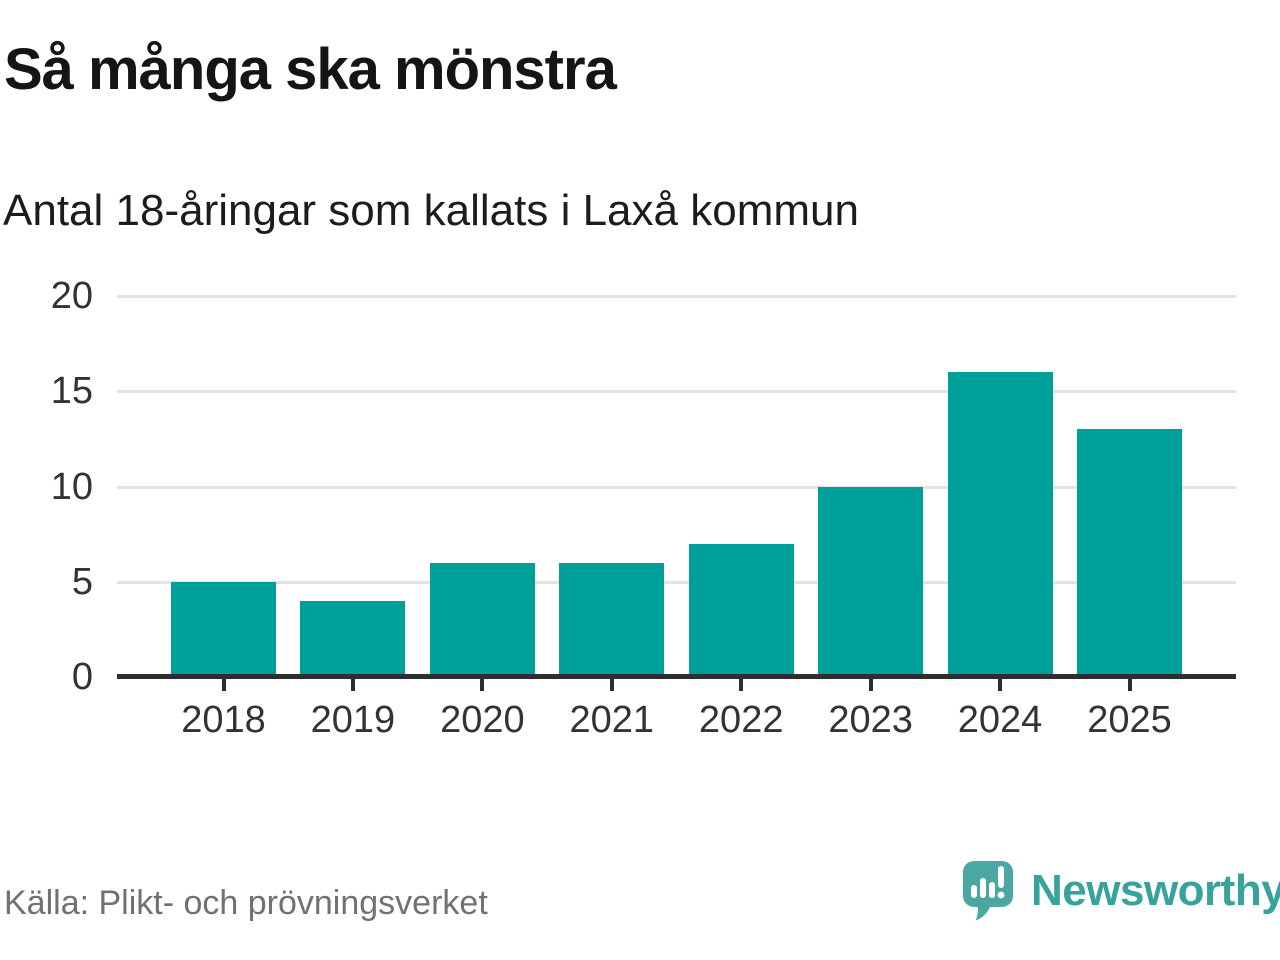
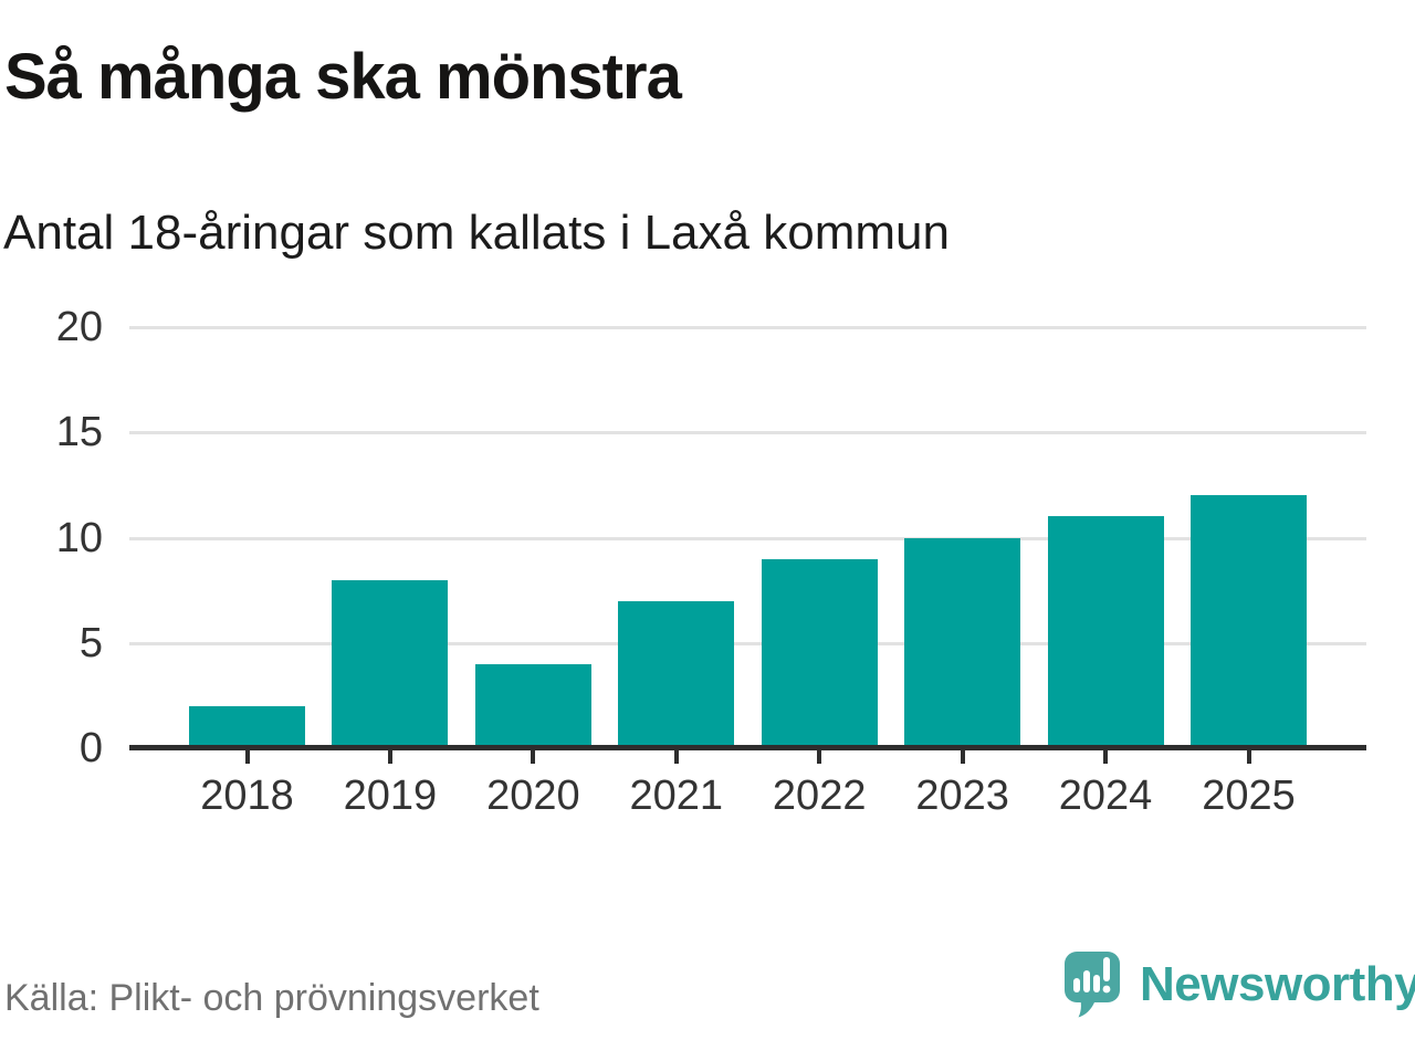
2018: 5 -> 2
2019: 4 -> 8
2020: 6 -> 4
2021: 6 -> 7
2022: 7 -> 9
2024: 16 -> 11
2025: 13 -> 12
